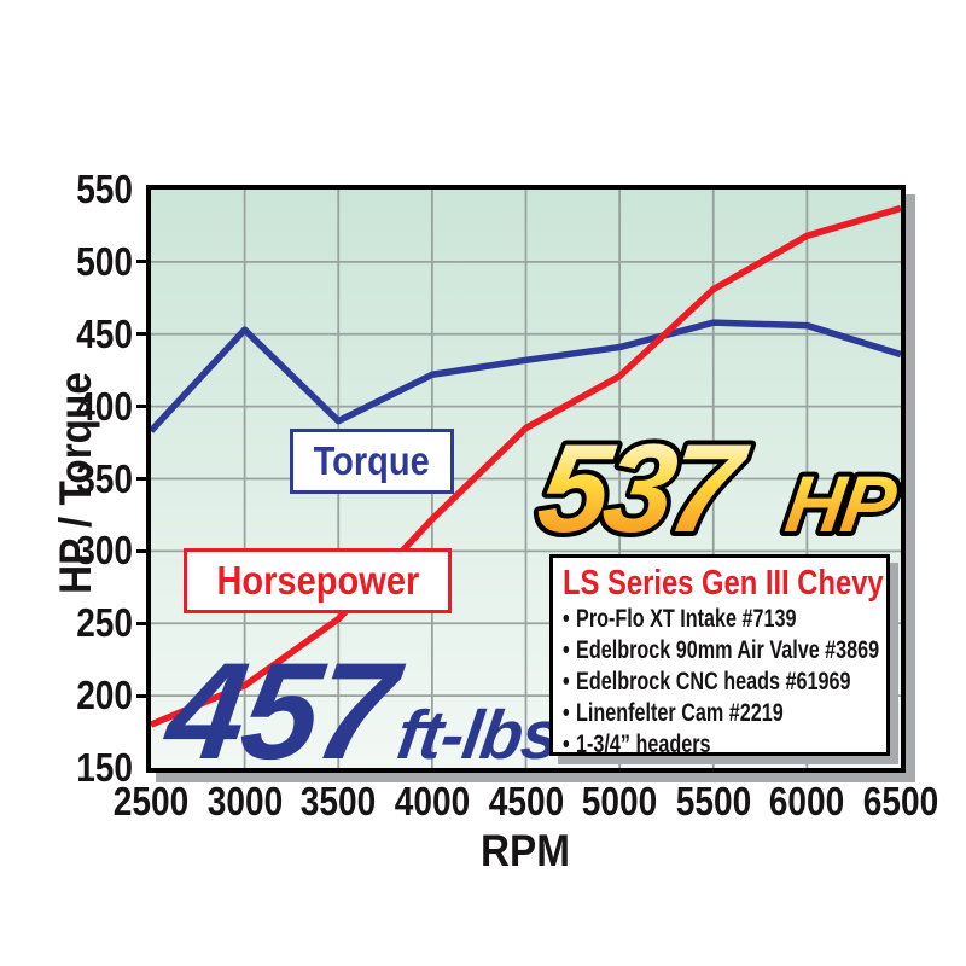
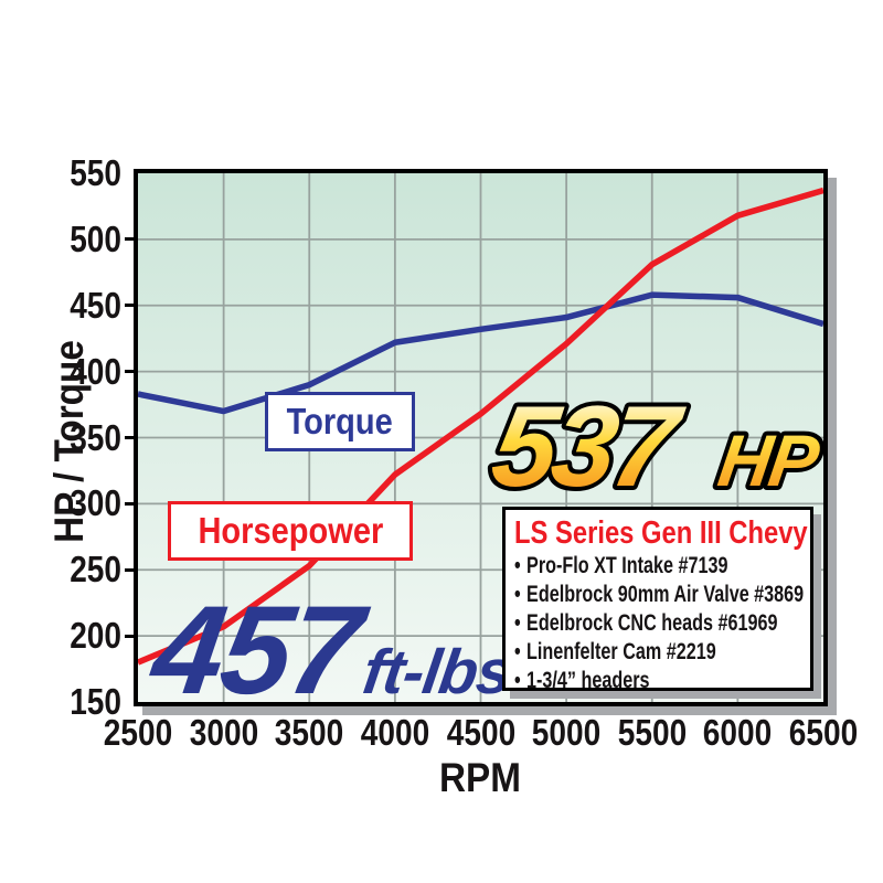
Torque/3000: 453 -> 370
Horsepower/4500: 385 -> 368
